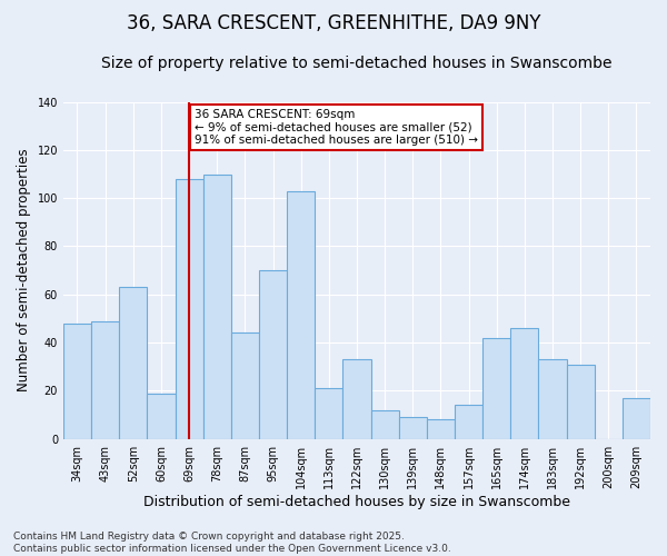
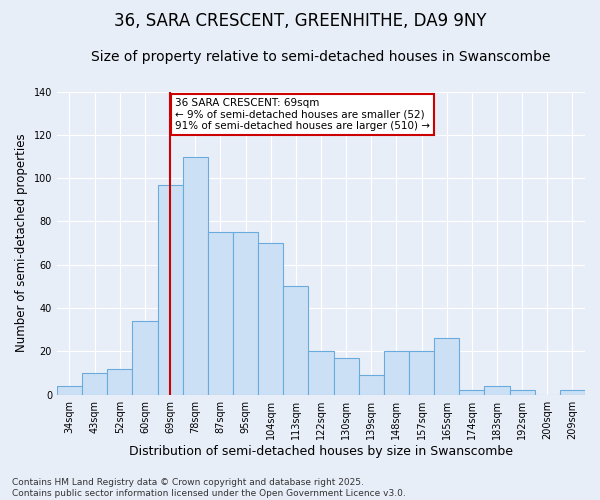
34sqm: 48 -> 4
43sqm: 49 -> 10
52sqm: 63 -> 12
60sqm: 19 -> 34
69sqm: 108 -> 97
87sqm: 44 -> 75
95sqm: 70 -> 75
104sqm: 103 -> 70
113sqm: 21 -> 50
122sqm: 33 -> 20
130sqm: 12 -> 17
148sqm: 8 -> 20
157sqm: 14 -> 20
165sqm: 42 -> 26
174sqm: 46 -> 2
183sqm: 33 -> 4
192sqm: 31 -> 2
209sqm: 17 -> 2
